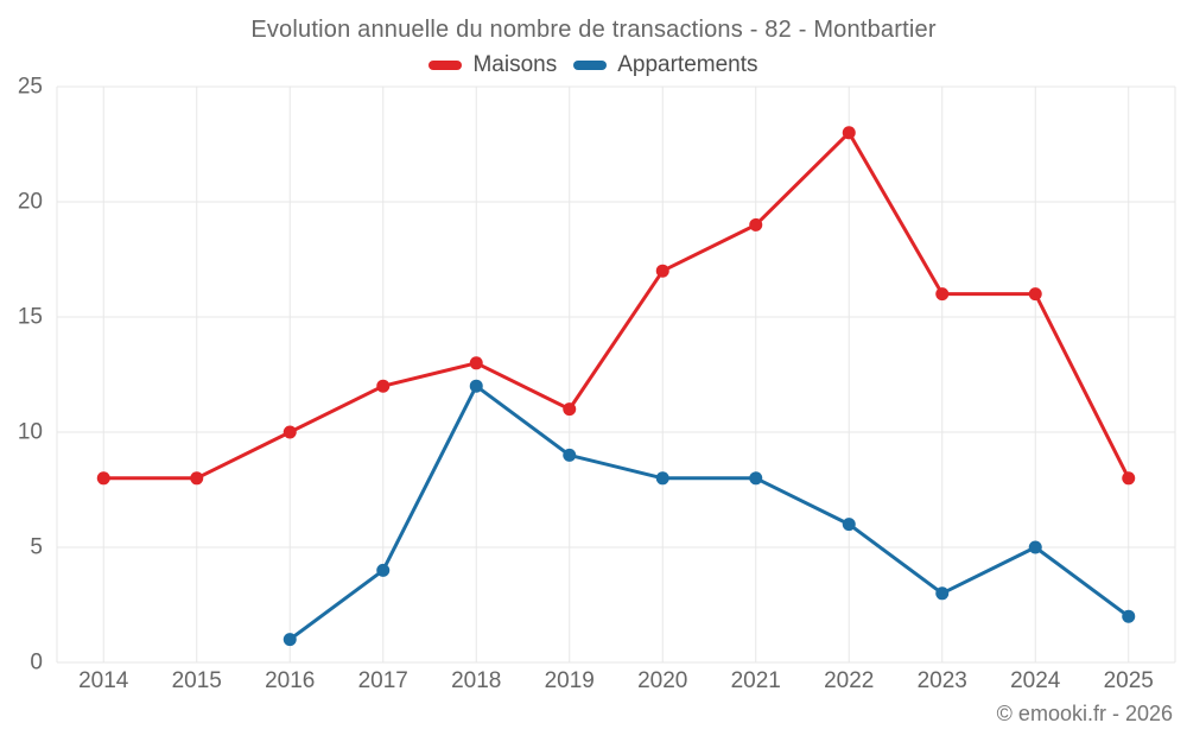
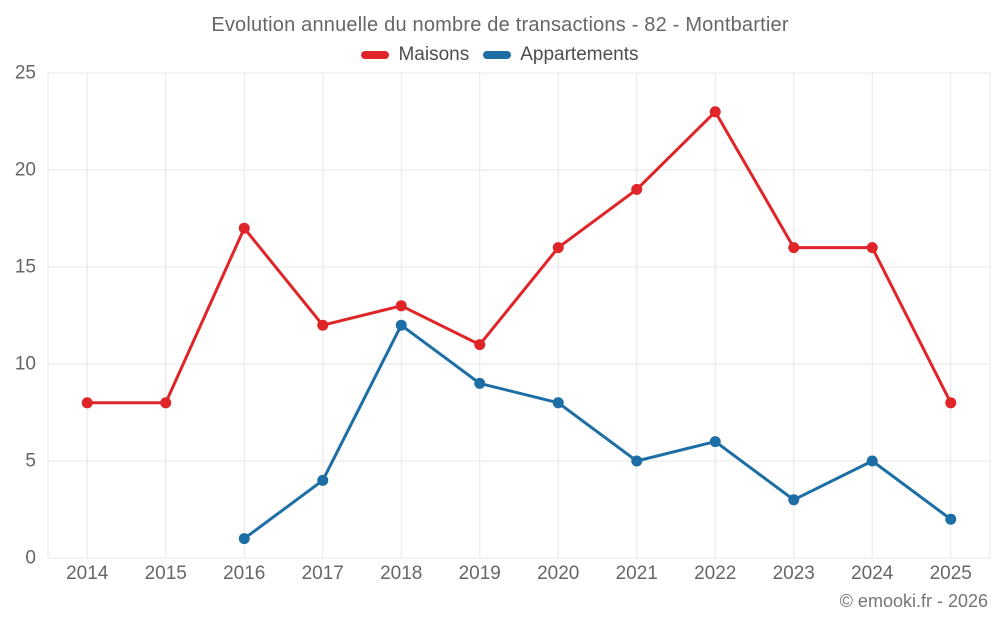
Maisons/2016: 10 -> 17
Maisons/2020: 17 -> 16
Appartements/2021: 8 -> 5
